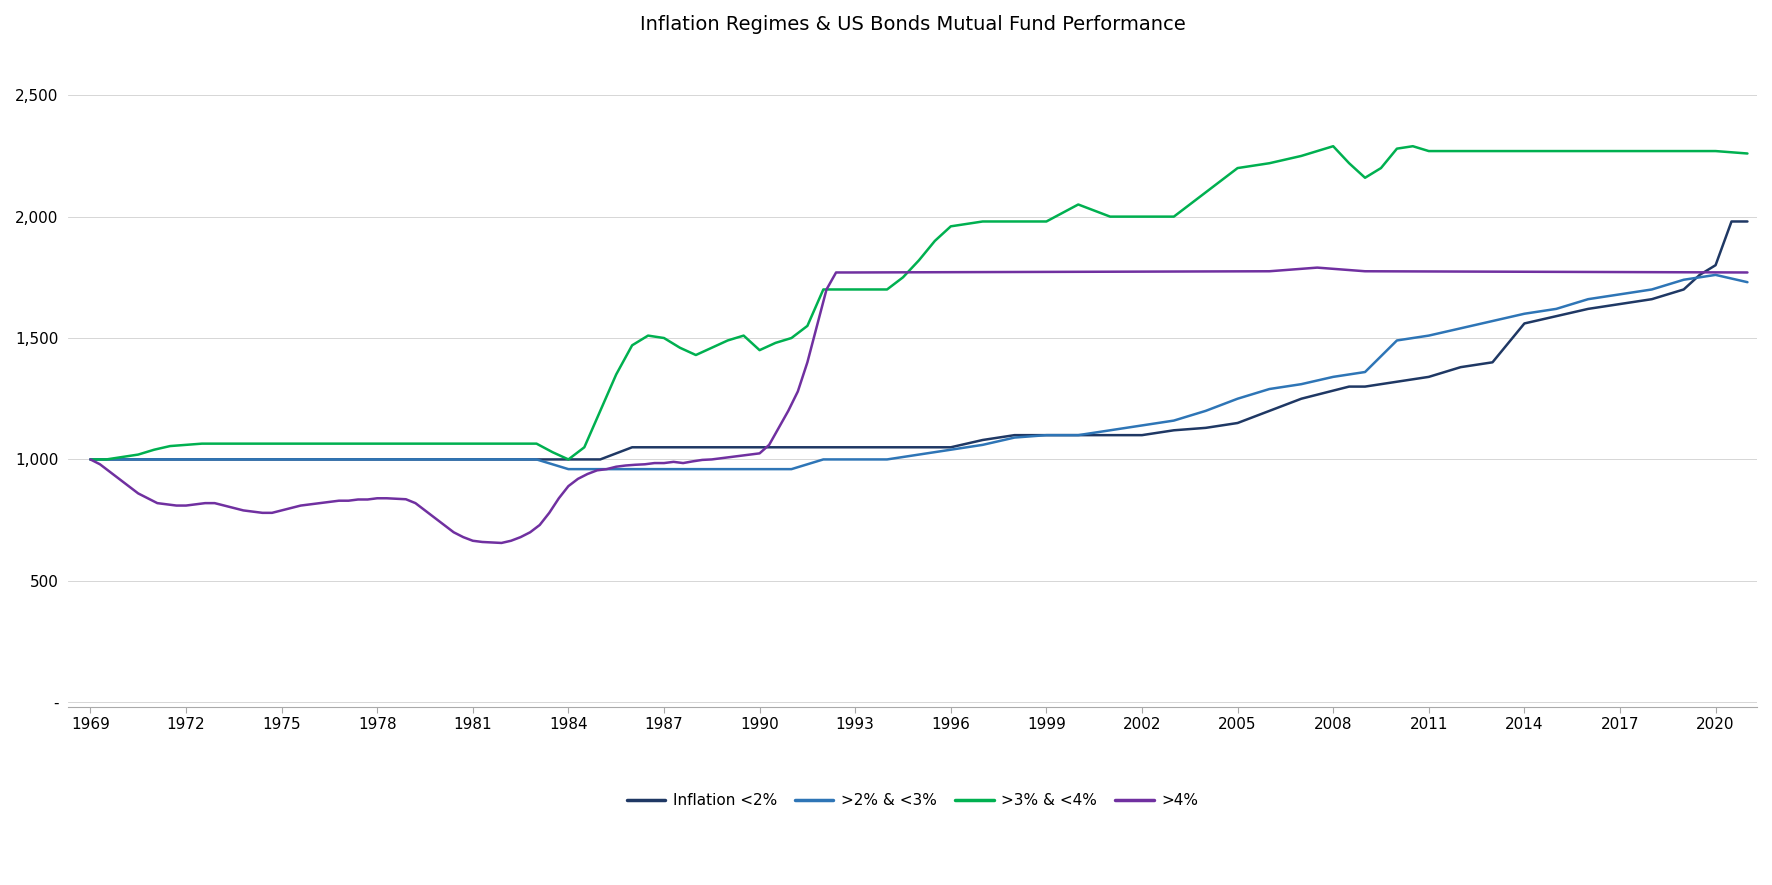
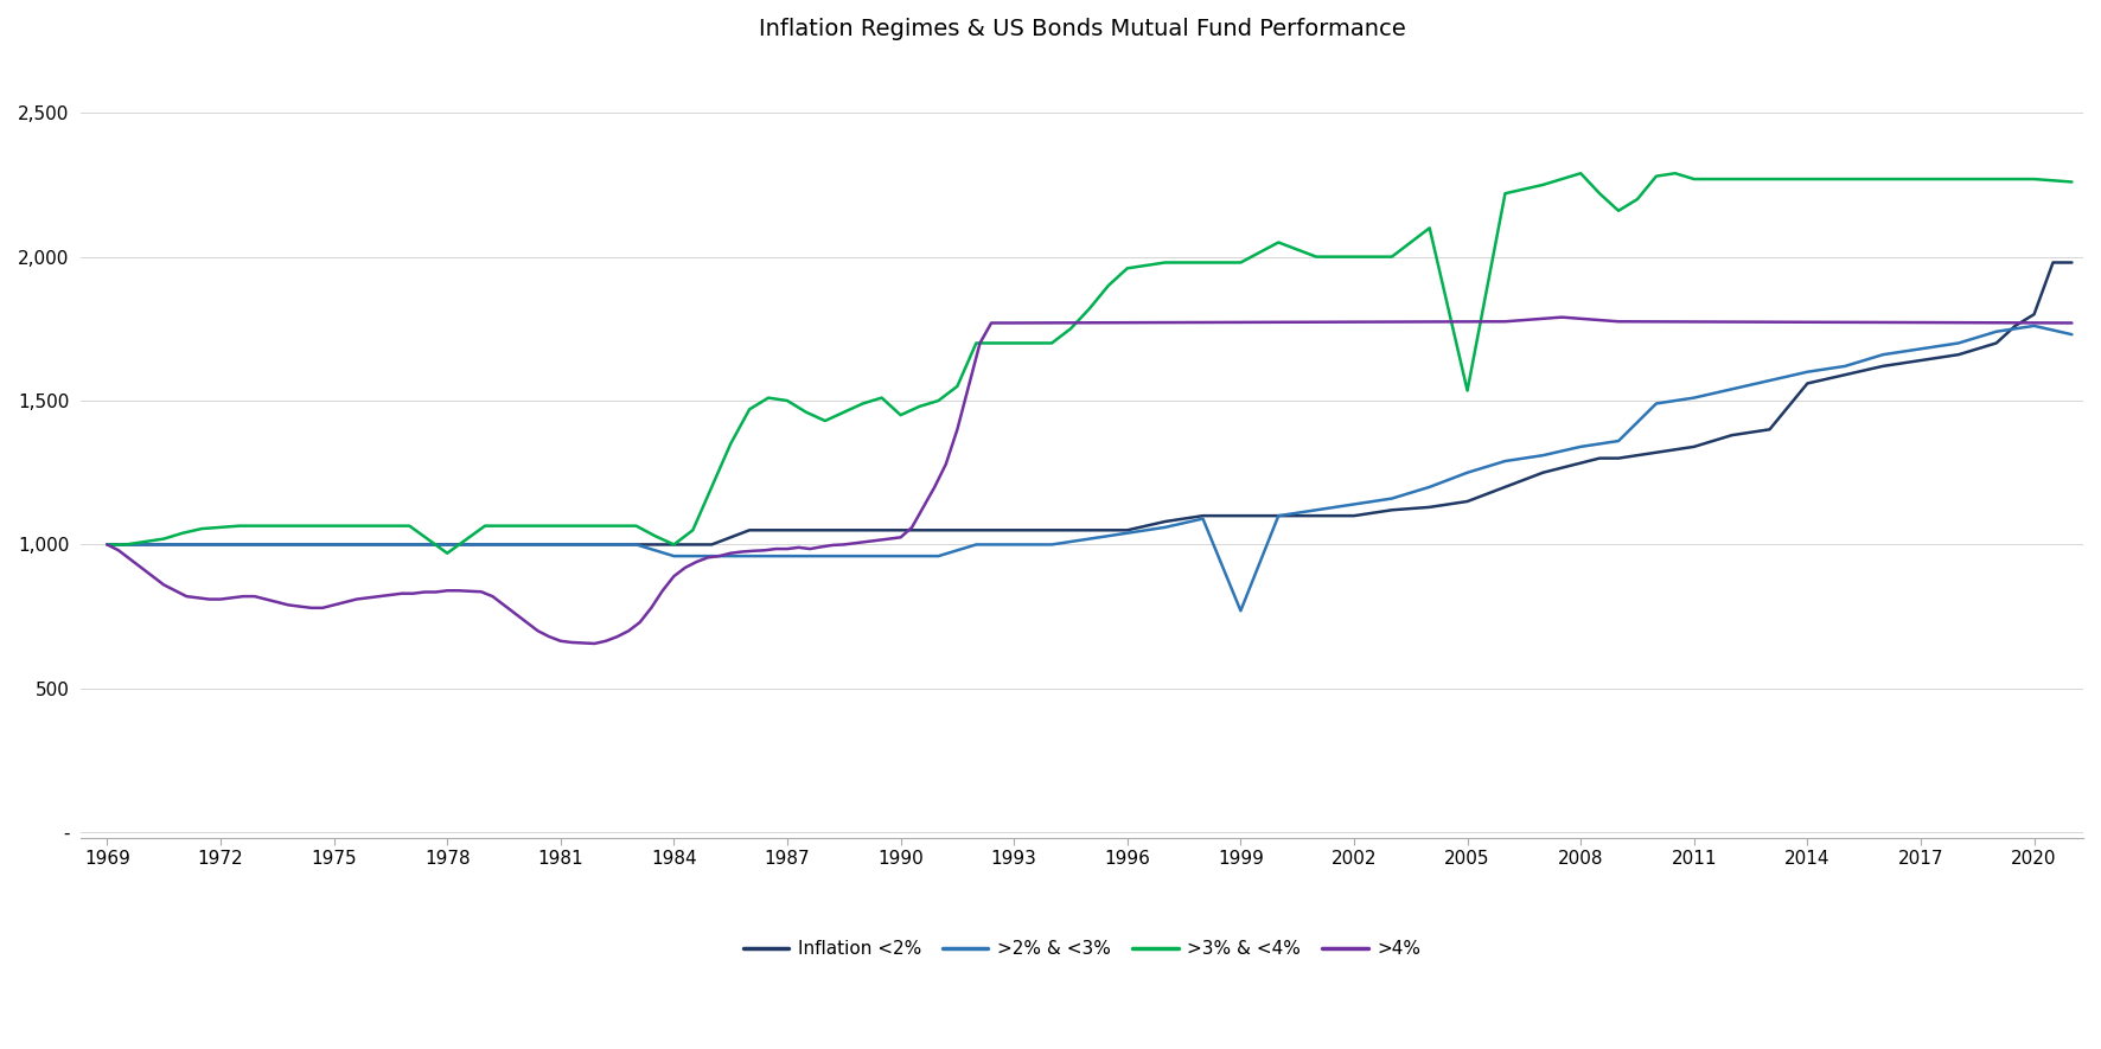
>3% & <4%/1978: 1,065 -> 970
>2% & <3%/1999: 1,100 -> 770
>3% & <4%/2005: 2,200 -> 1,535
